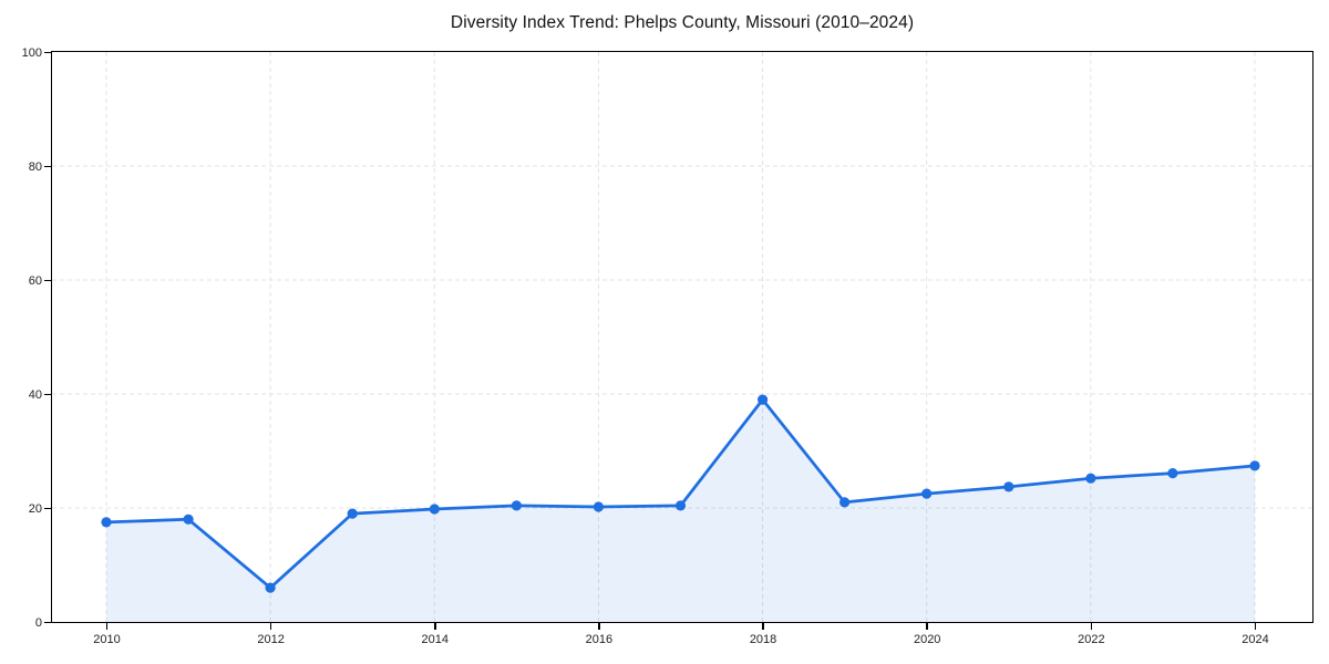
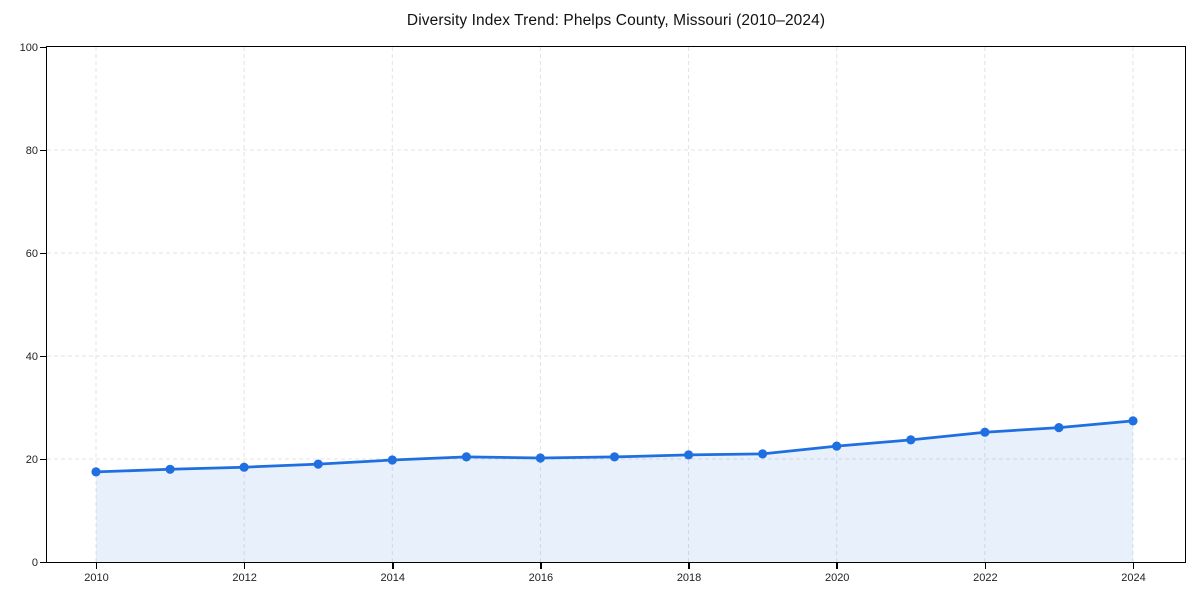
2012: 6 -> 18
2018: 39 -> 21
